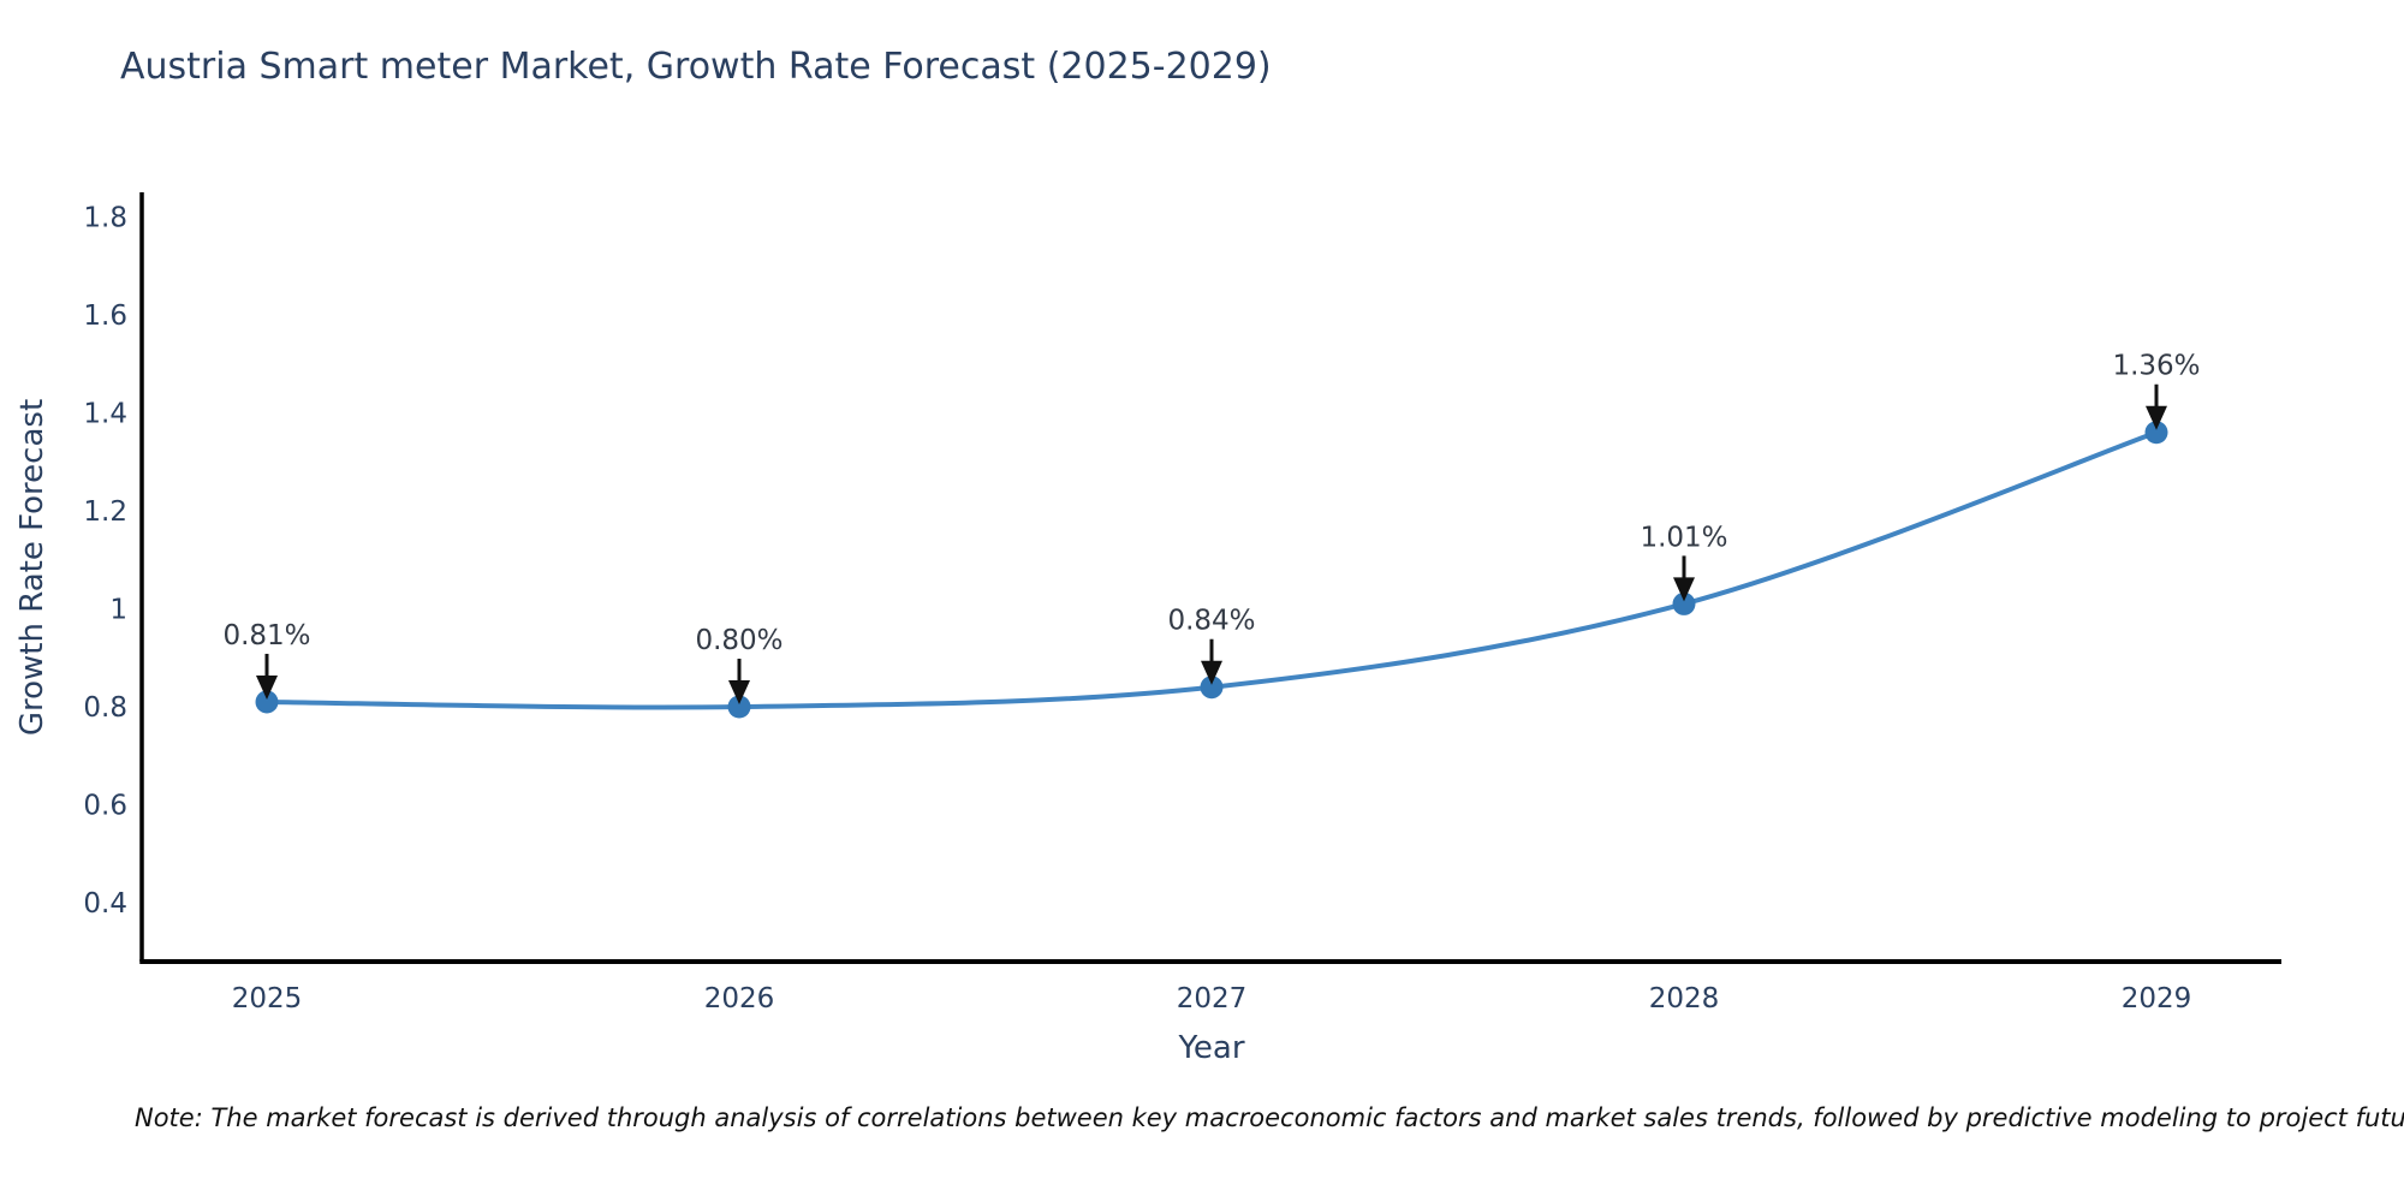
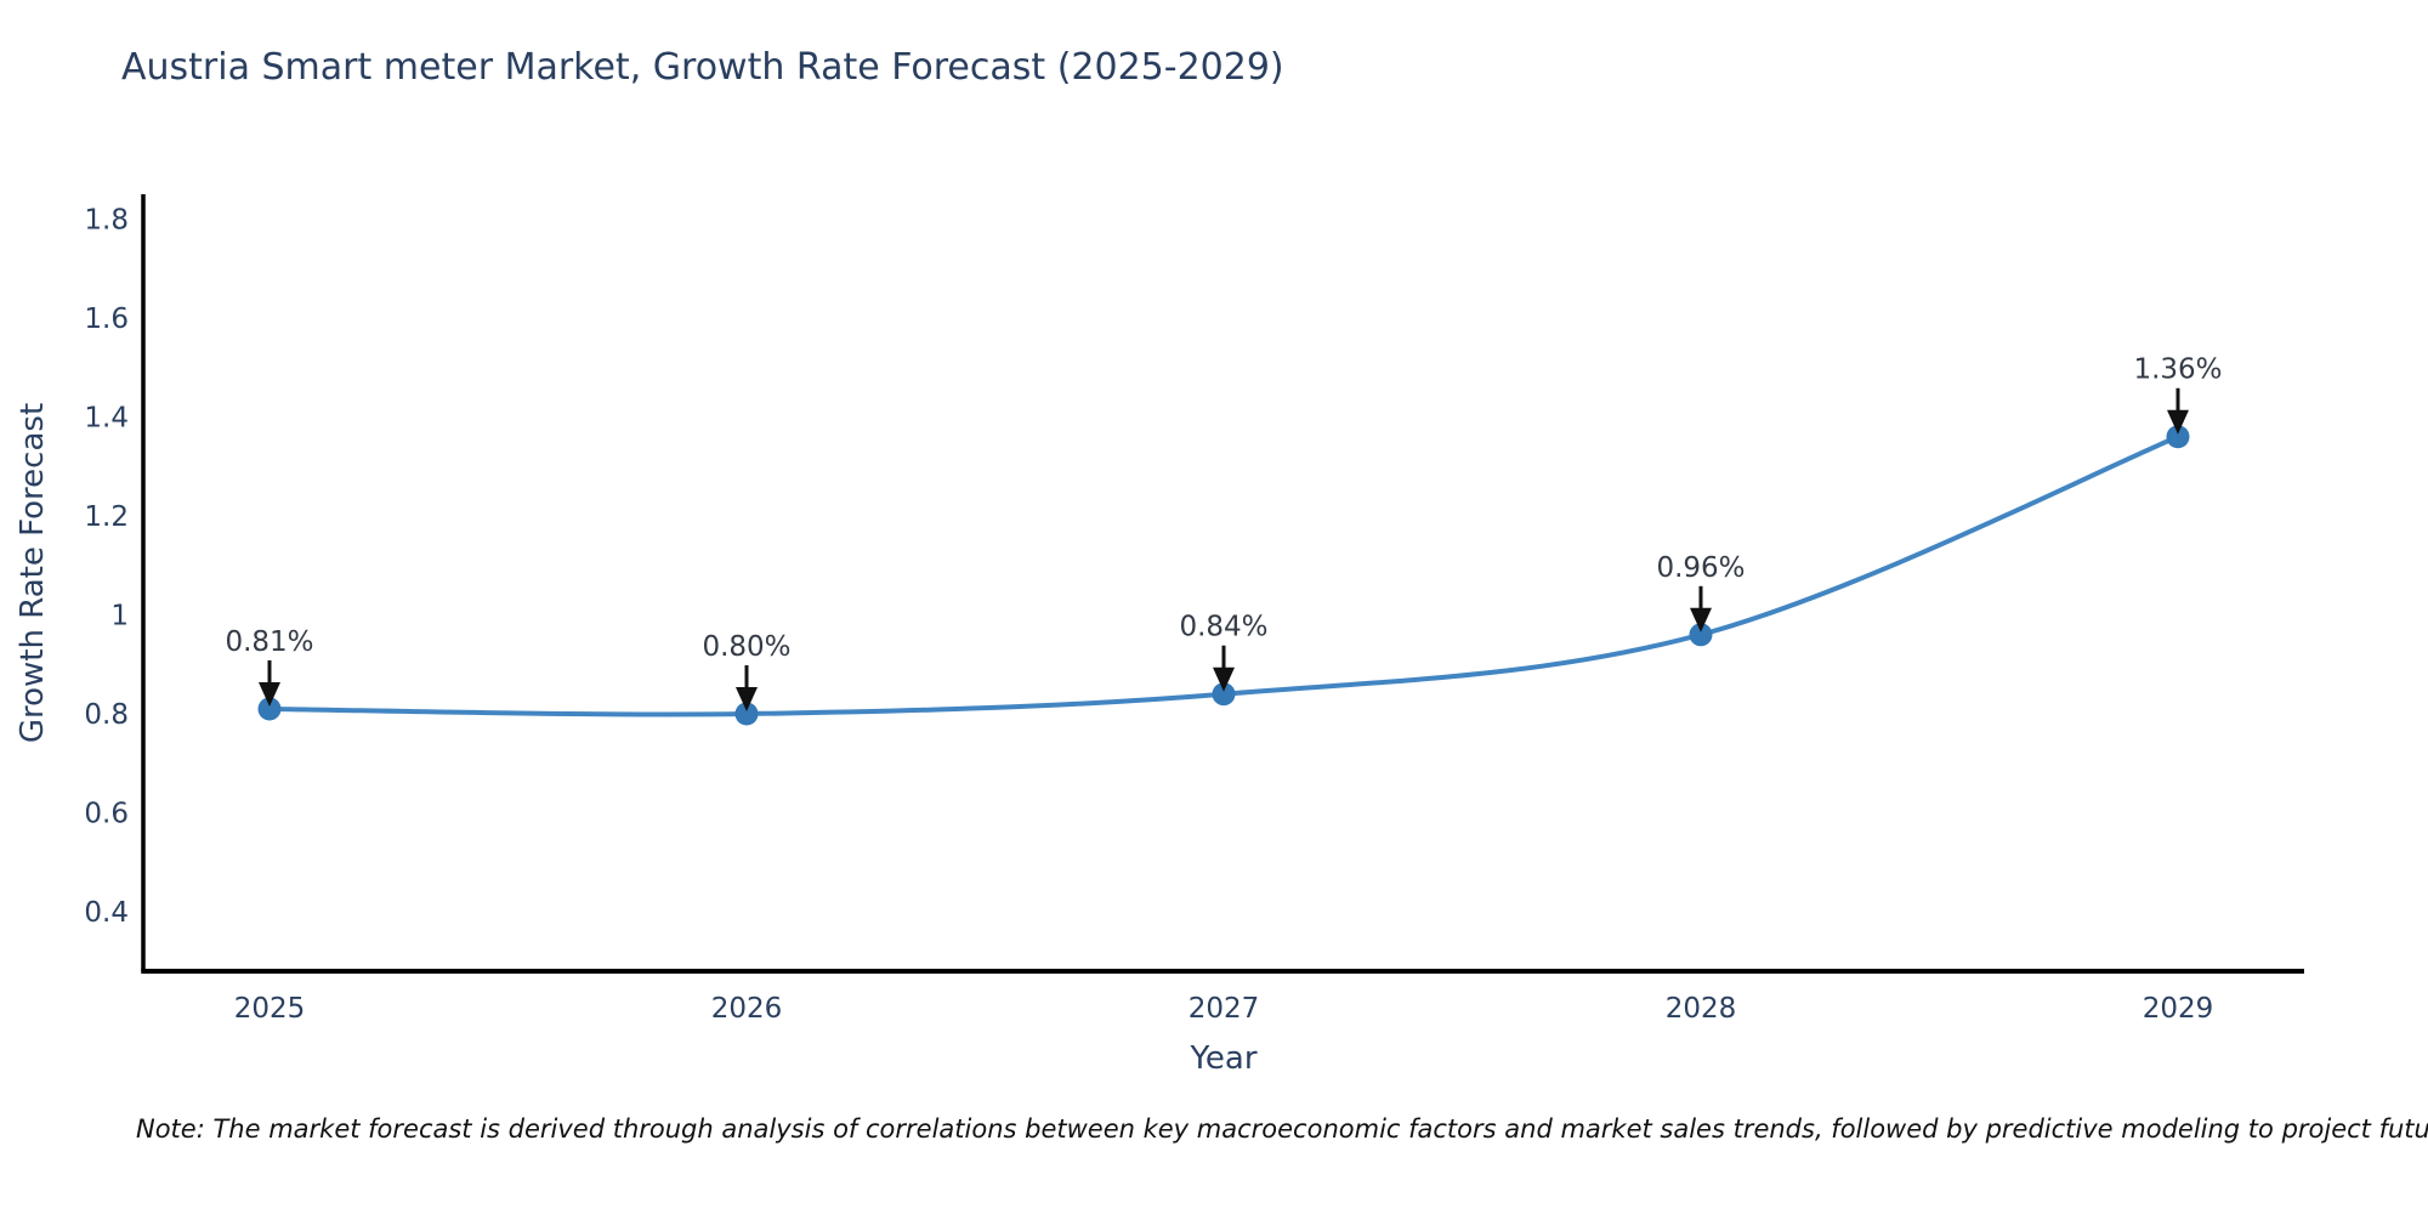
2028: 1.01% -> 0.96%
